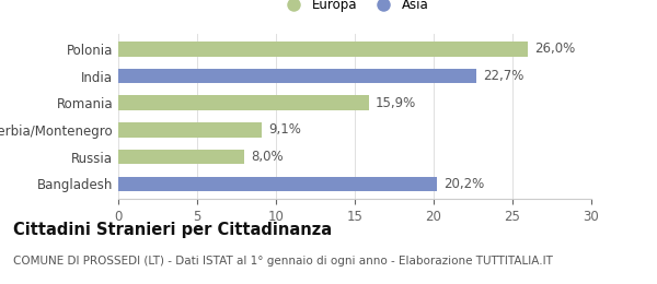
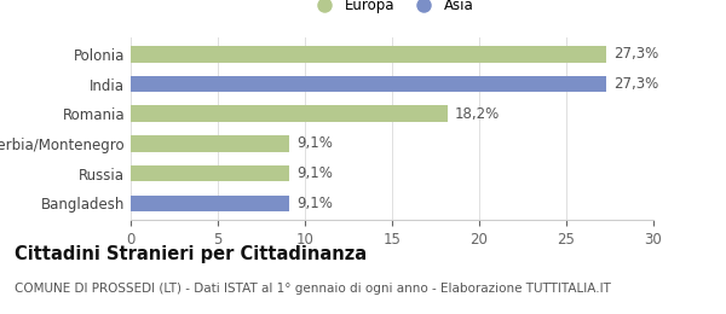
Polonia: 26,0% -> 27,3%
India: 22,7% -> 27,3%
Romania: 15,9% -> 18,2%
Russia: 8,0% -> 9,1%
Bangladesh: 20,2% -> 9,1%
